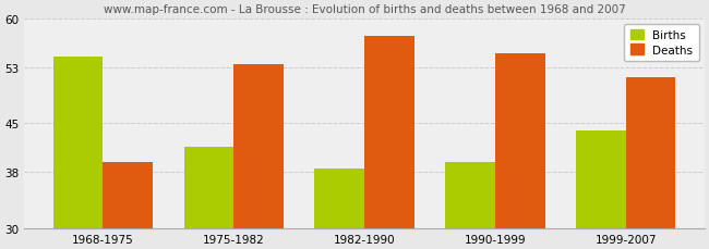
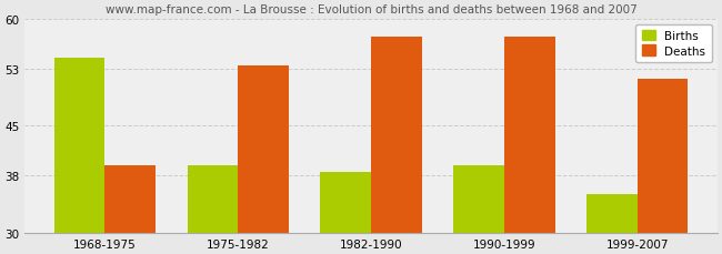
Births/1975-1982: 41.6 -> 39.5
Deaths/1990-1999: 55.0 -> 57.5
Births/1999-2007: 44.0 -> 35.5
